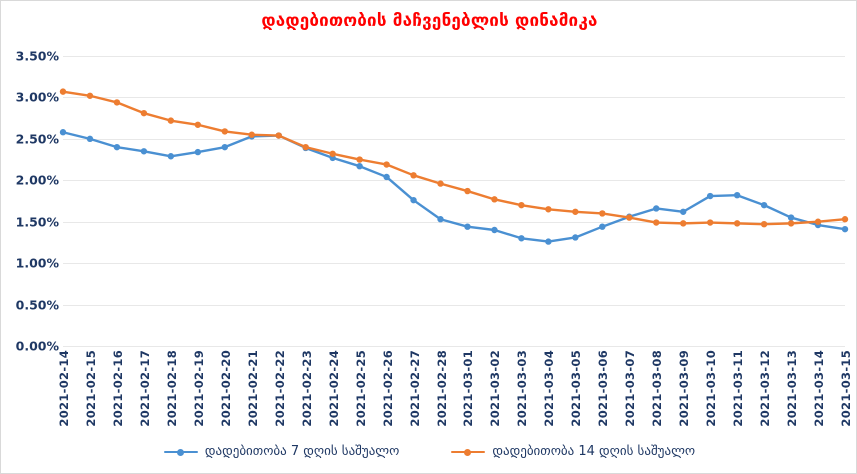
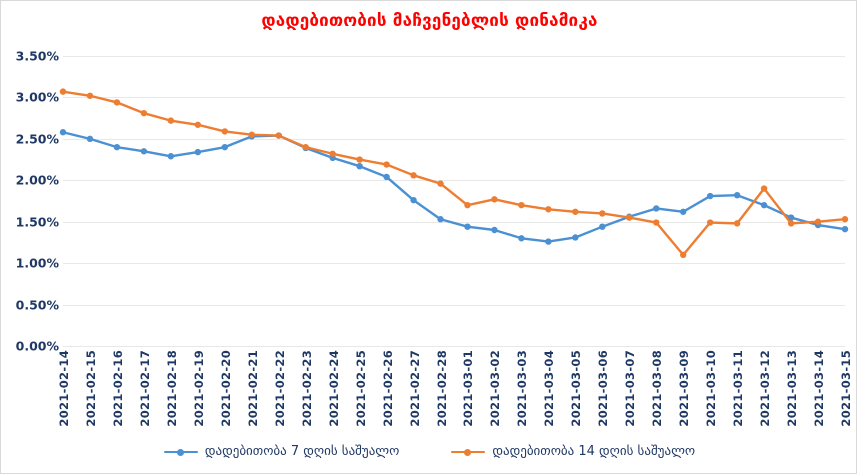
დადებითობა 14 დღის საშუალო/2021-03-01: 1.9% -> 1.7%
დადებითობა 14 დღის საშუალო/2021-03-09: 1.5% -> 1.1%
დადებითობა 14 დღის საშუალო/2021-03-12: 1.5% -> 1.9%
